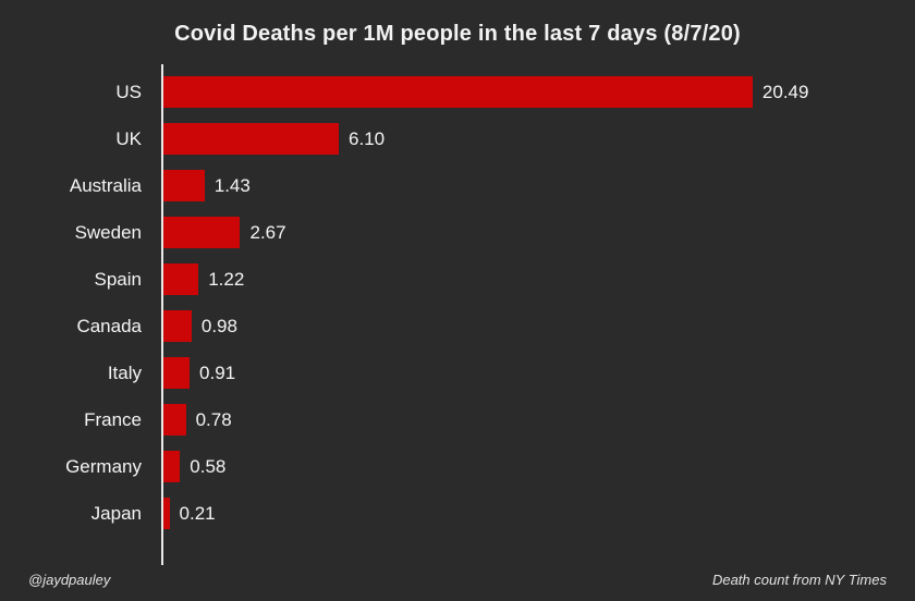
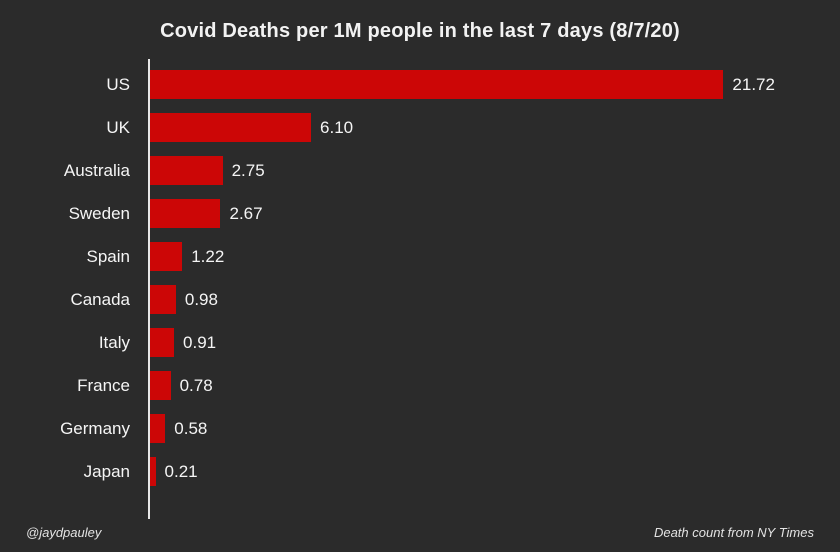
US: 20.49 -> 21.72
Australia: 1.43 -> 2.75
